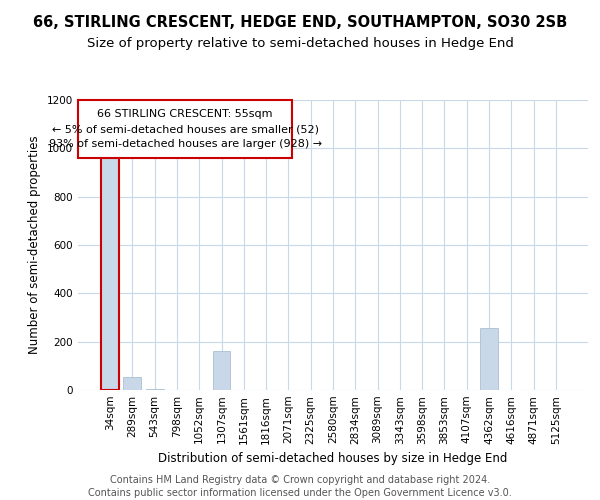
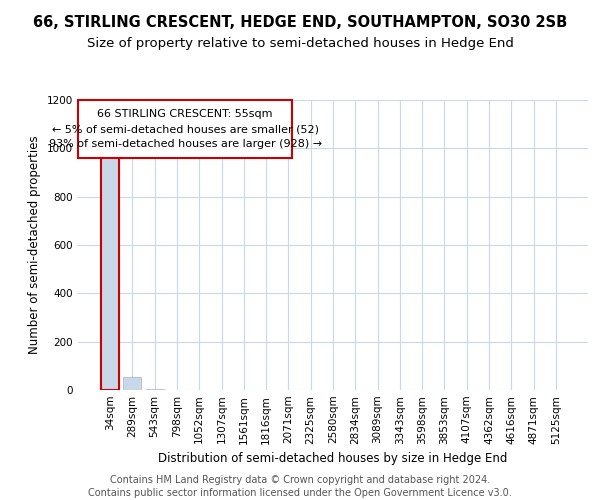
1307sqm: 160 -> 1
4362sqm: 255 -> 1
